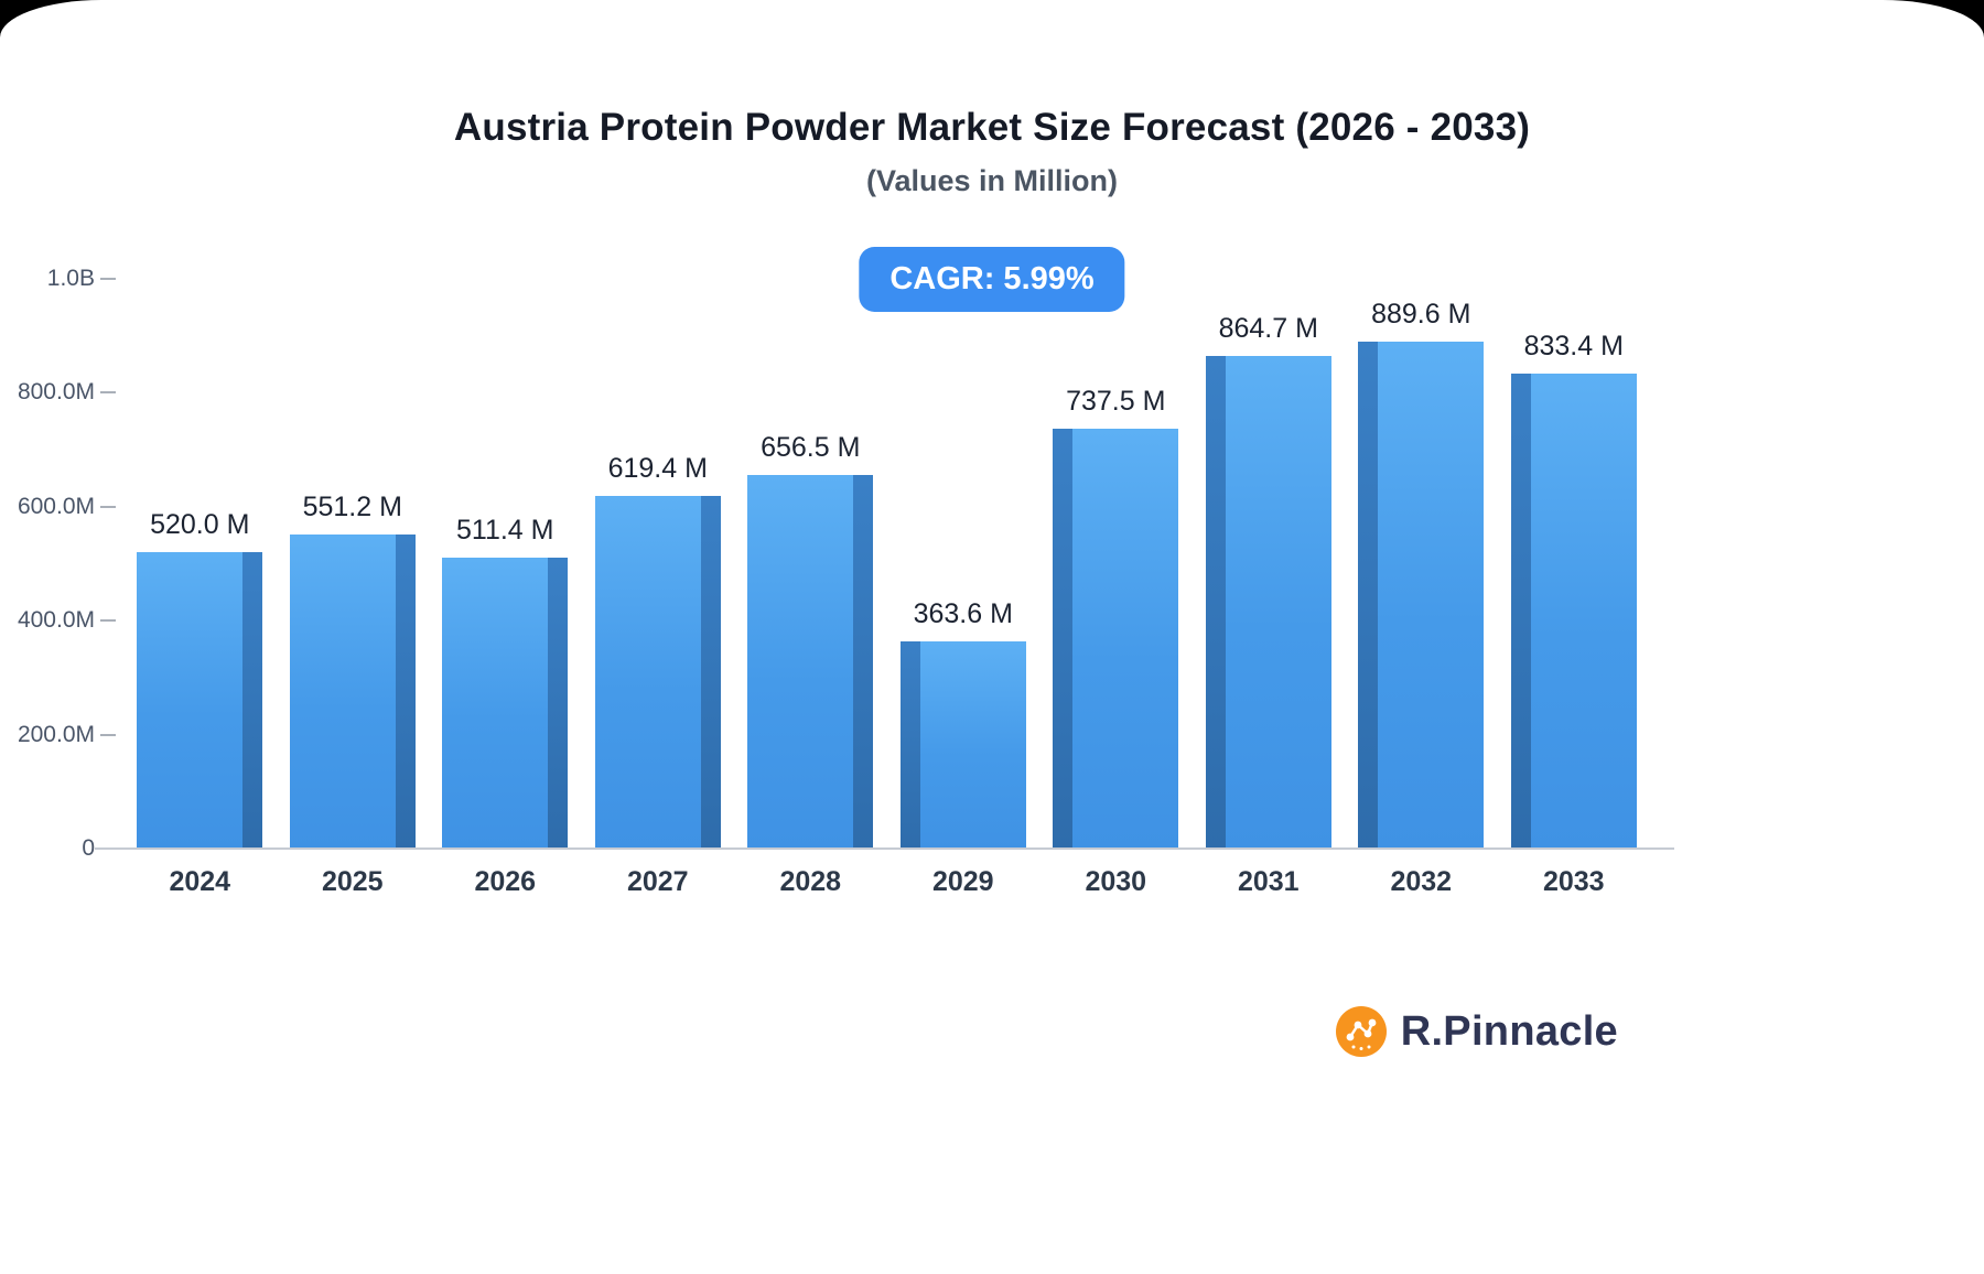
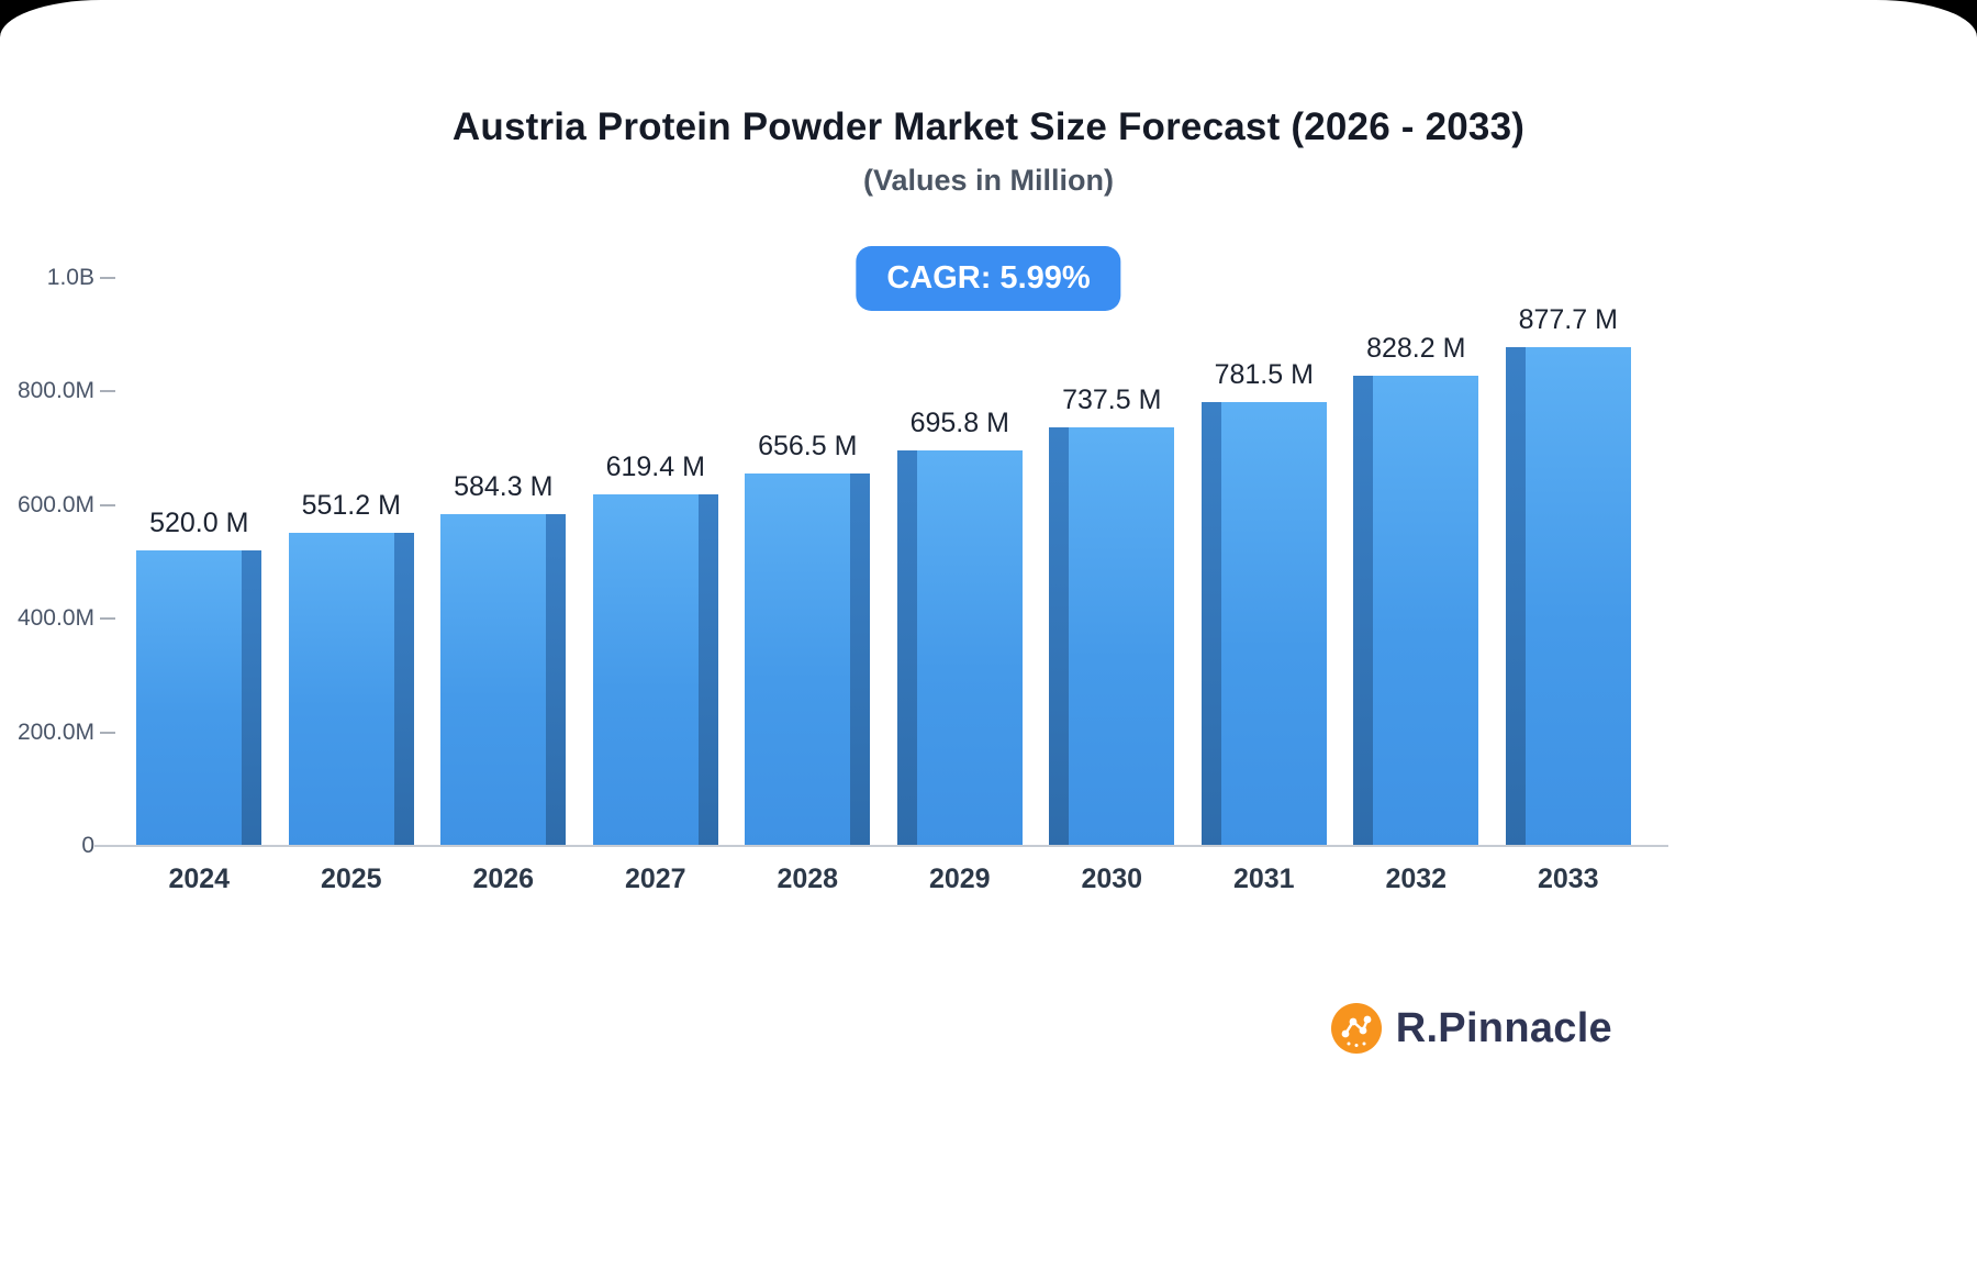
2026: 511.4 -> 584.3
2029: 363.6 -> 695.8
2031: 864.7 -> 781.5
2032: 889.6 -> 828.2
2033: 833.4 -> 877.7
